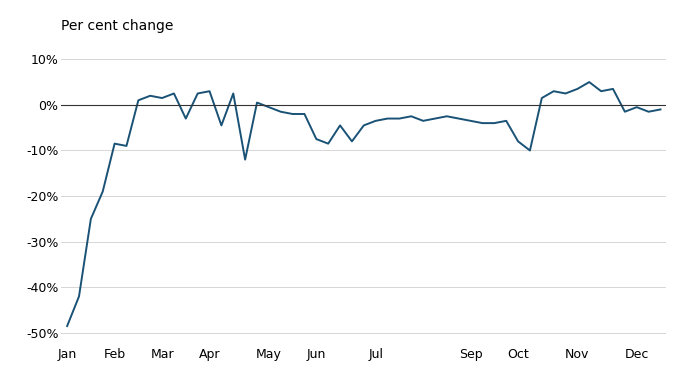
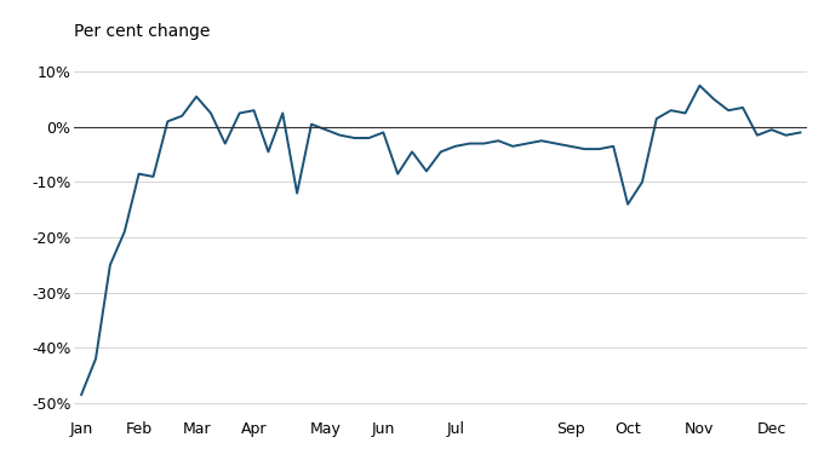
Mar: 1.5% -> 5.5%
Jun: -7.5% -> -1.0%
Oct: -8.0% -> -14.0%
Nov: 3.5% -> 7.5%
